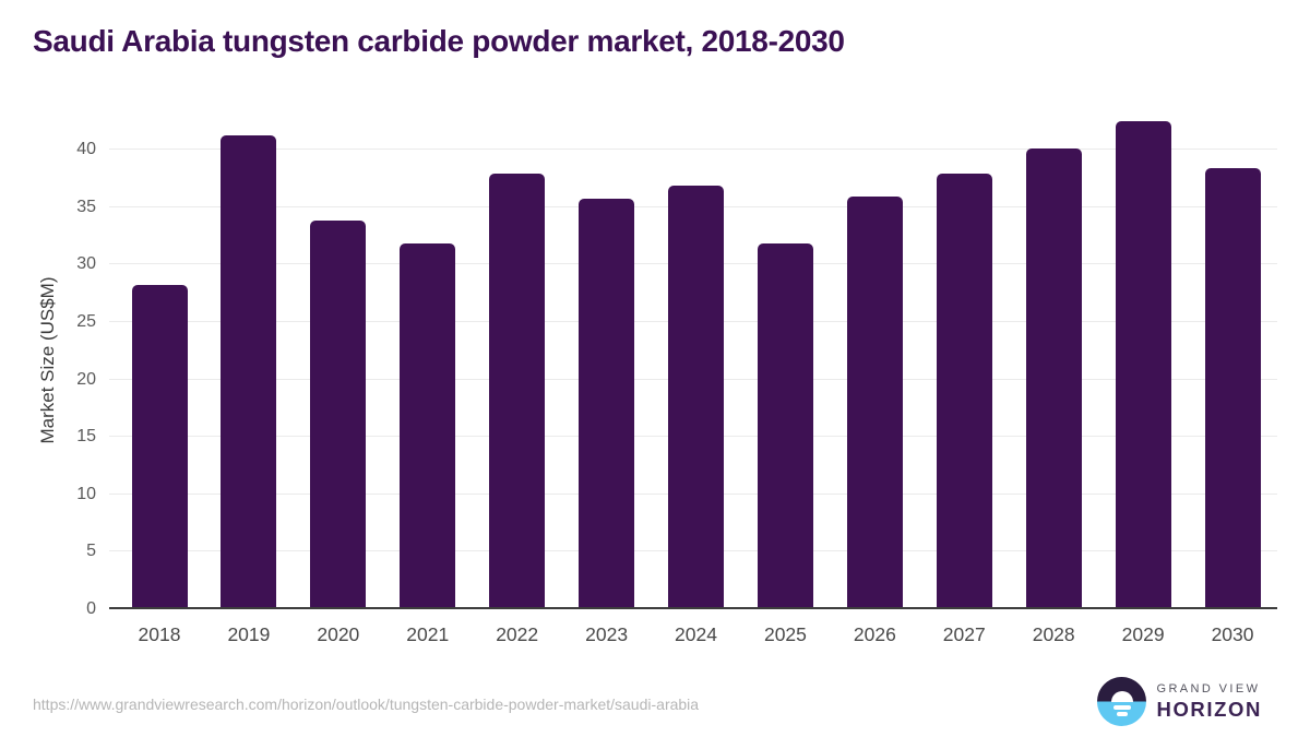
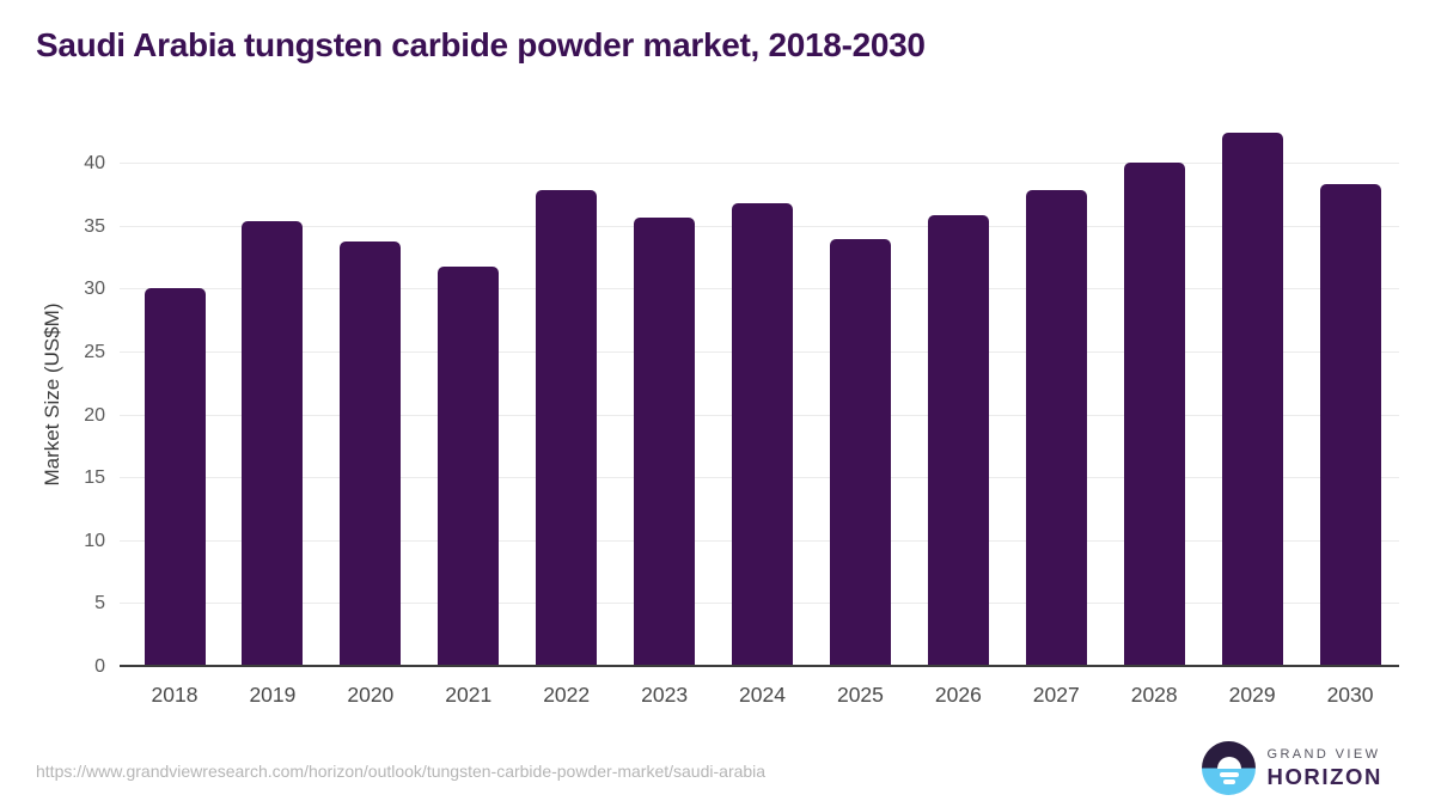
2018: 28.2 -> 30.1
2019: 41.3 -> 35.5
2025: 31.8 -> 34.0
